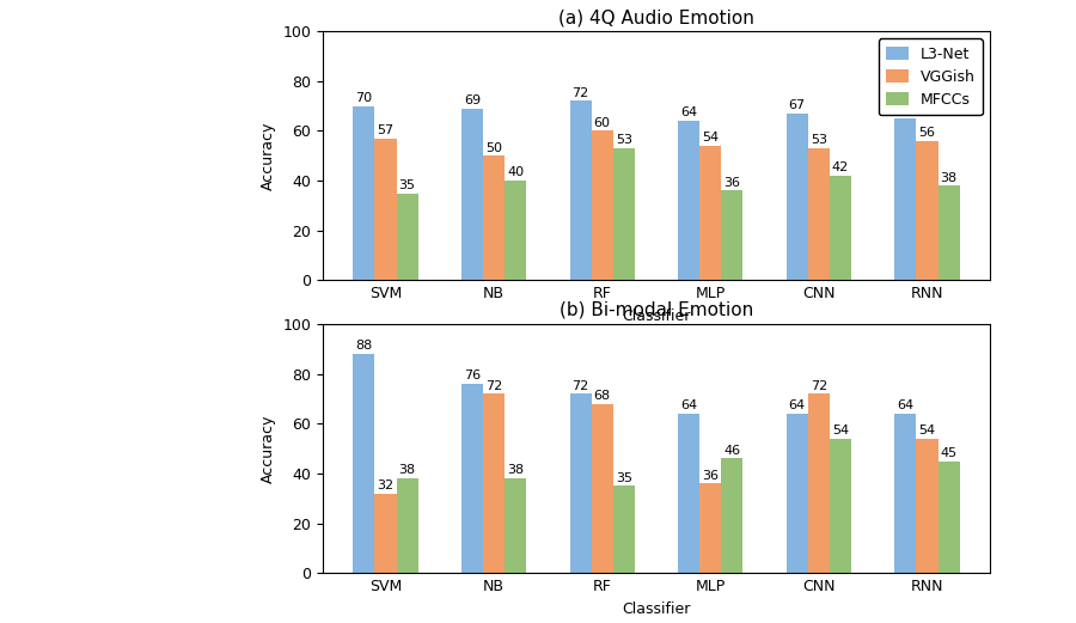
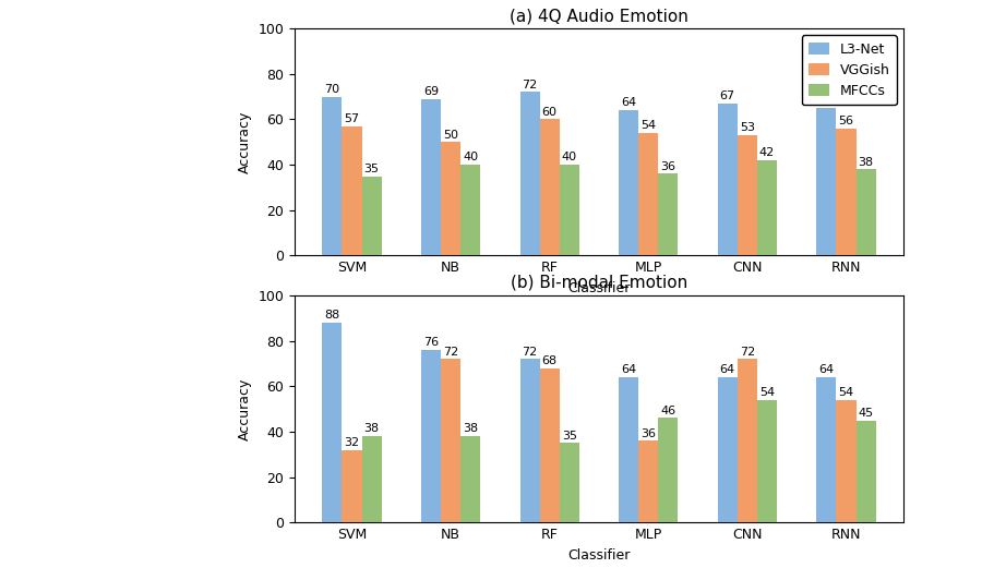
(a) 4Q Audio Emotion/MFCCs/RF: 53 -> 40
